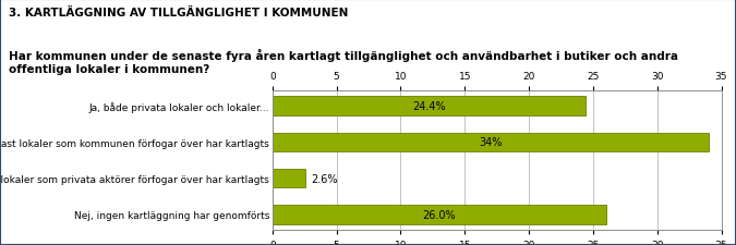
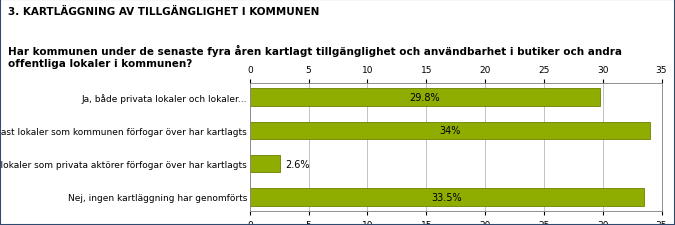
Ja, både privata lokaler och lokaler...: 24.4% -> 29.8%
Nej, ingen kartläggning har genomförts: 26.0% -> 33.5%
